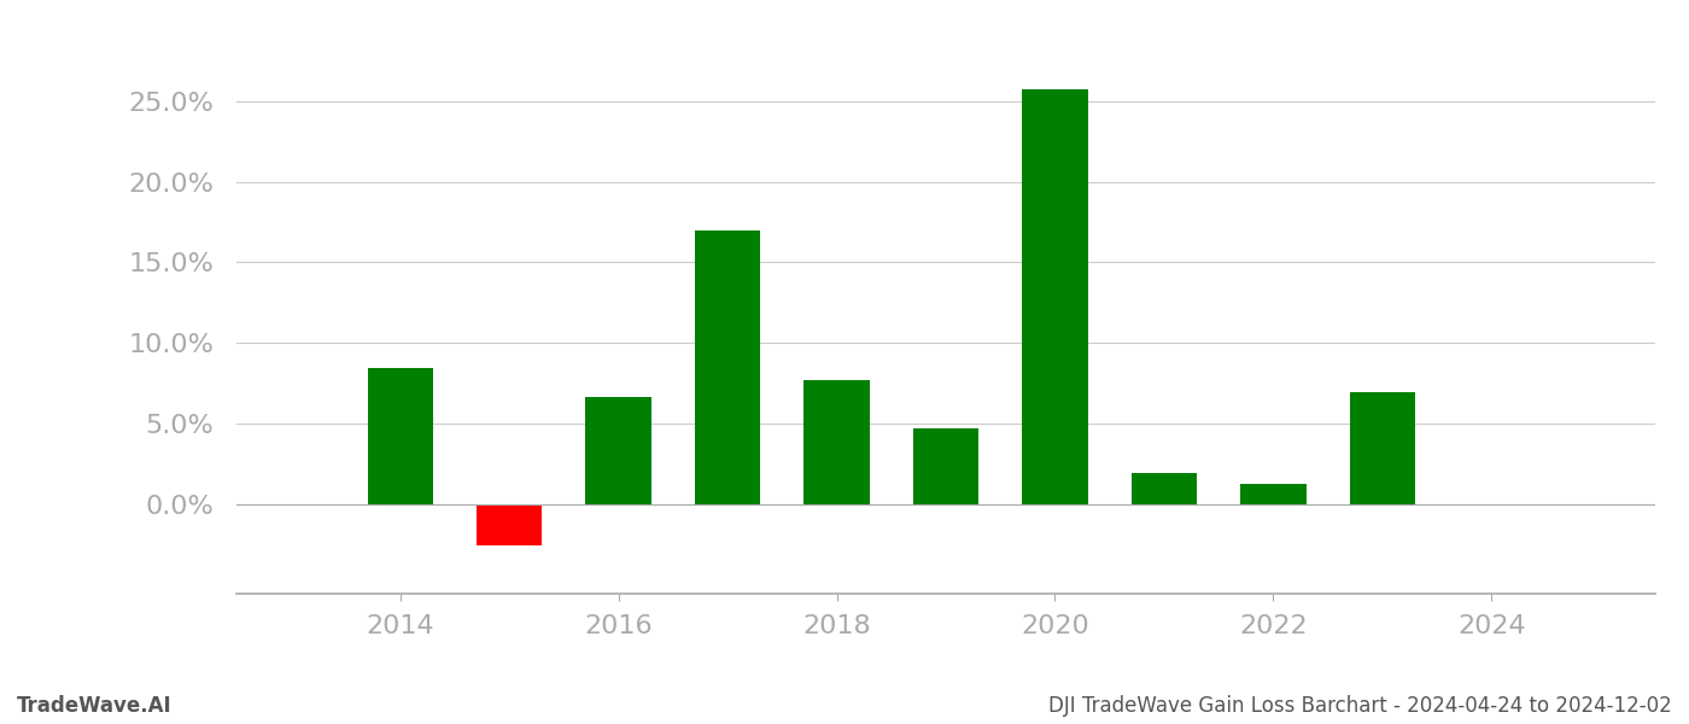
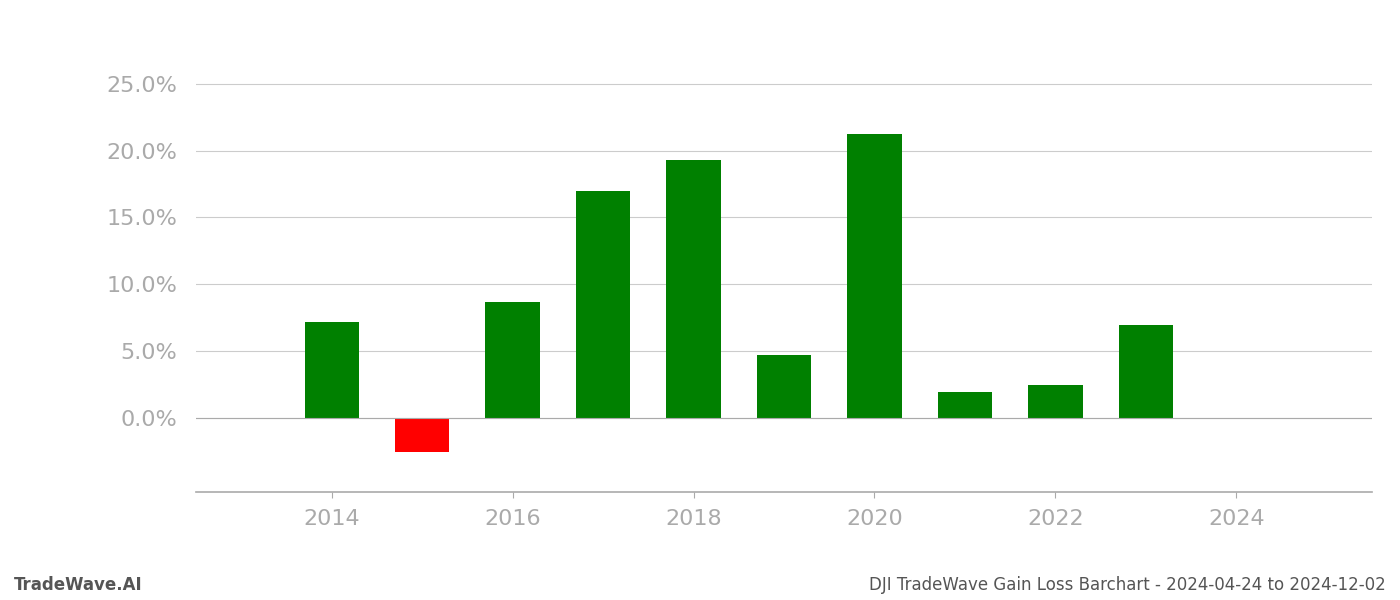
2014: 8.5% -> 7.2%
2016: 6.7% -> 8.7%
2018: 7.7% -> 19.3%
2020: 25.7% -> 21.2%
2022: 1.3% -> 2.5%
